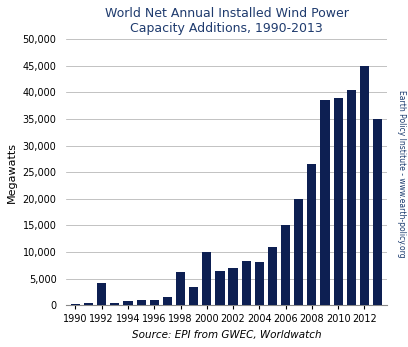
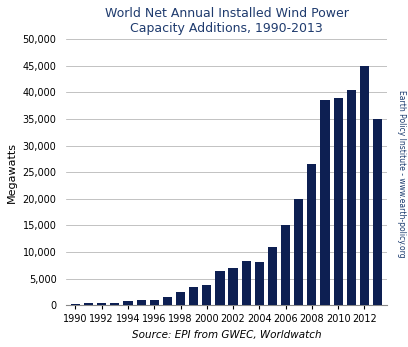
1992: 4,200 -> 600
1998: 6,200 -> 2,600
2000: 10,000 -> 3,800
